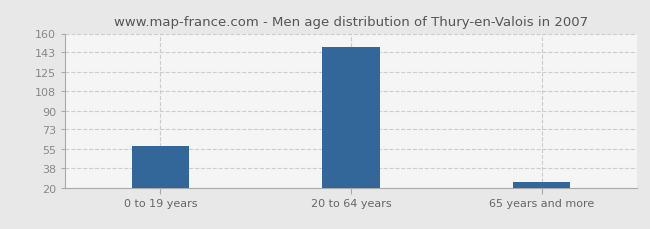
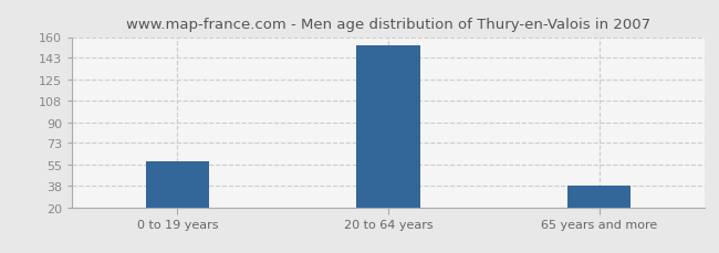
20 to 64 years: 148 -> 153
65 years and more: 25 -> 38
